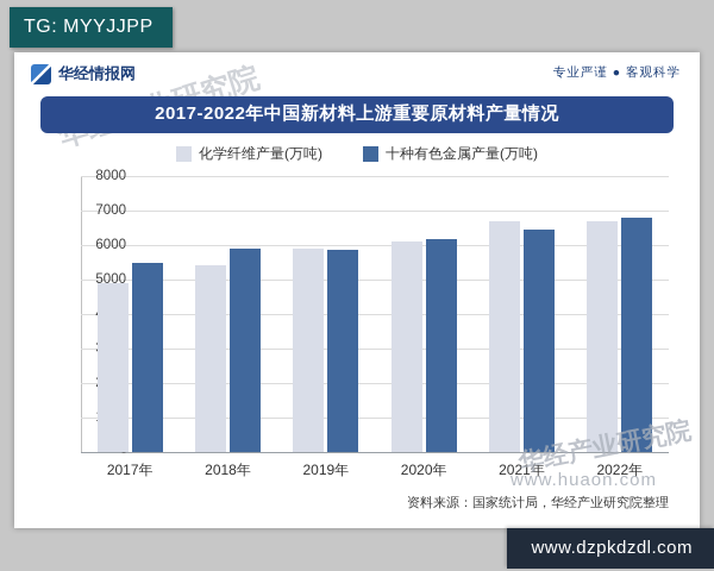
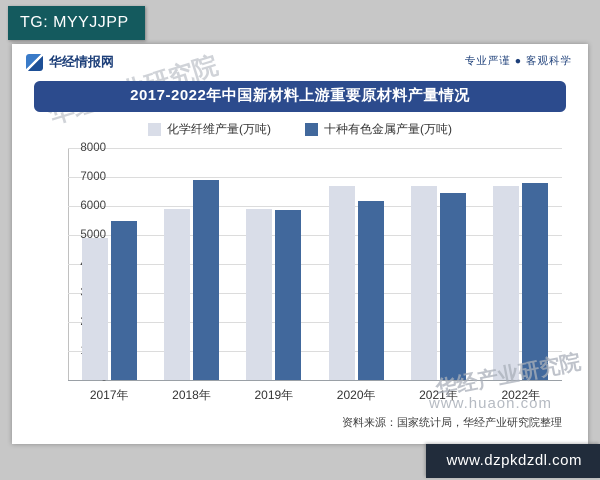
化学纤维产量(万吨)/2018年: 5400 -> 5900
十种有色金属产量(万吨)/2018年: 5900 -> 6900
化学纤维产量(万吨)/2020年: 6100 -> 6700
